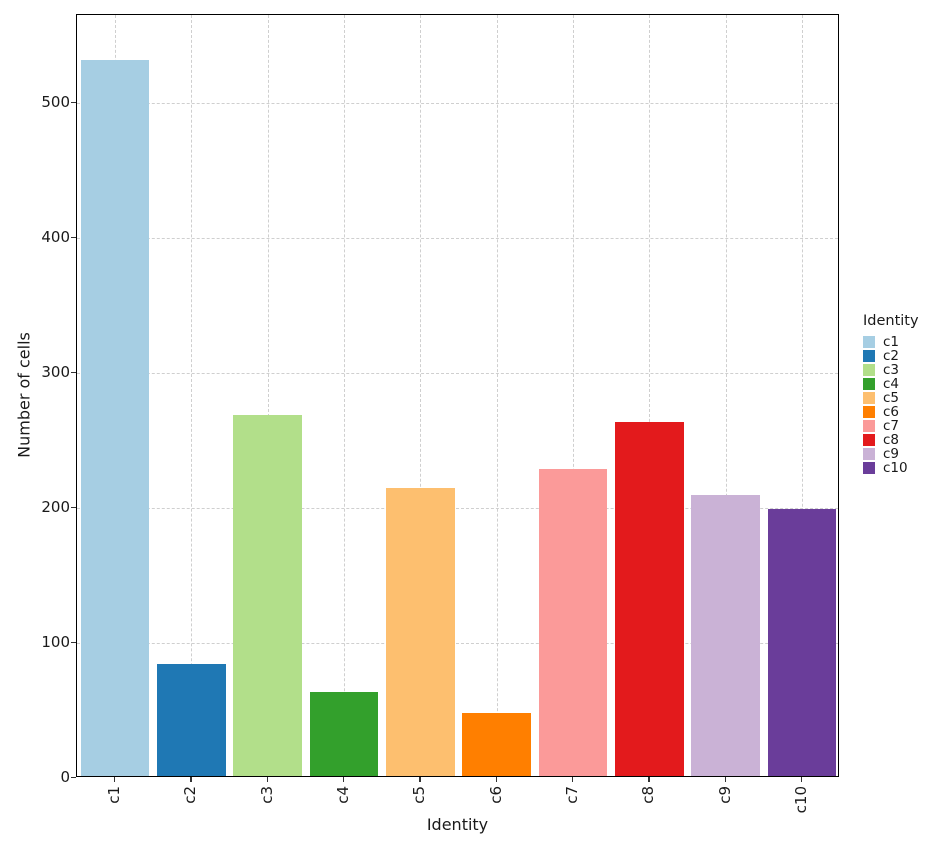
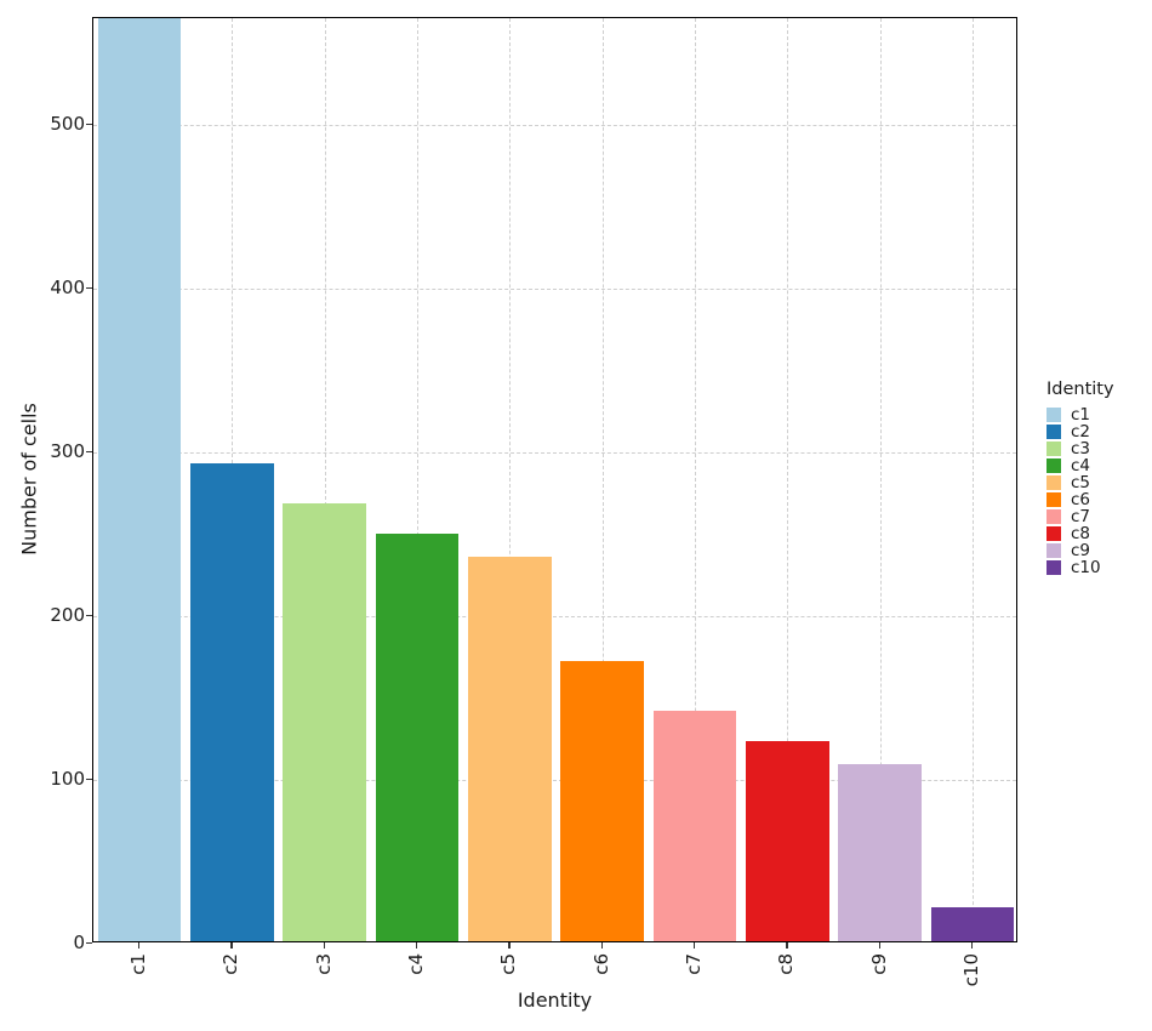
c1: 530 -> 565
c2: 83 -> 292
c4: 62 -> 249
c5: 213 -> 235
c6: 47 -> 171
c7: 227 -> 141
c8: 262 -> 122
c9: 208 -> 108
c10: 198 -> 21
